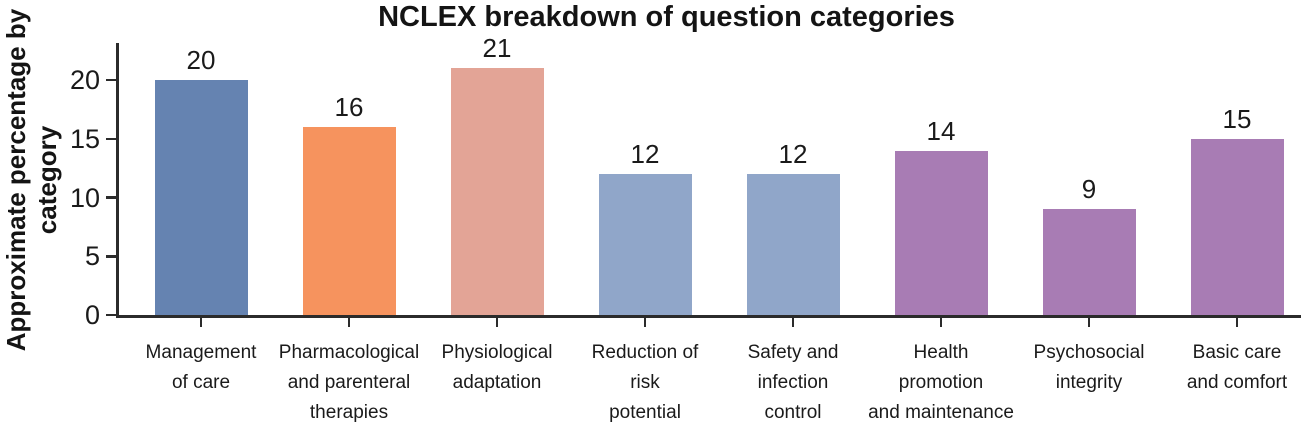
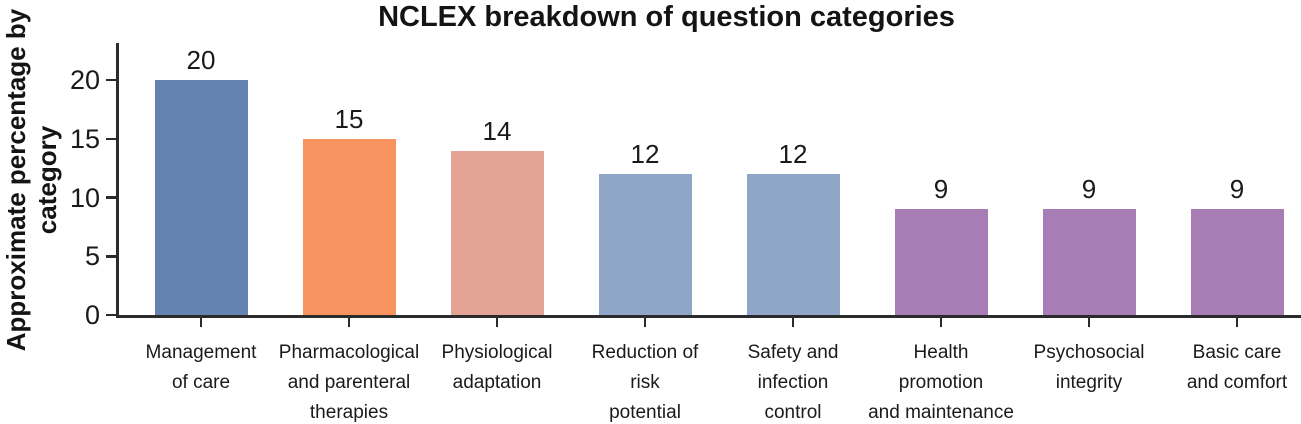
Pharmacological and parenteral therapies: 16 -> 15
Physiological adaptation: 21 -> 14
Health promotion and maintenance: 14 -> 9
Basic care and comfort: 15 -> 9
